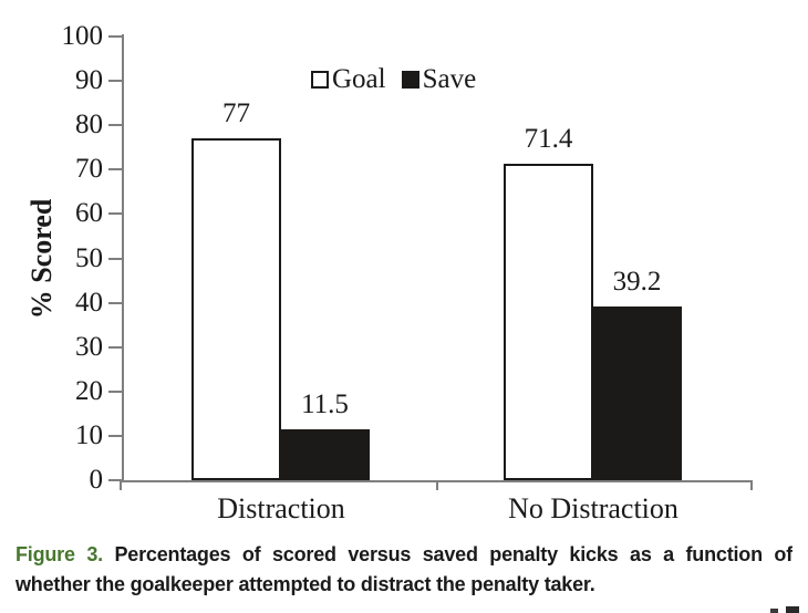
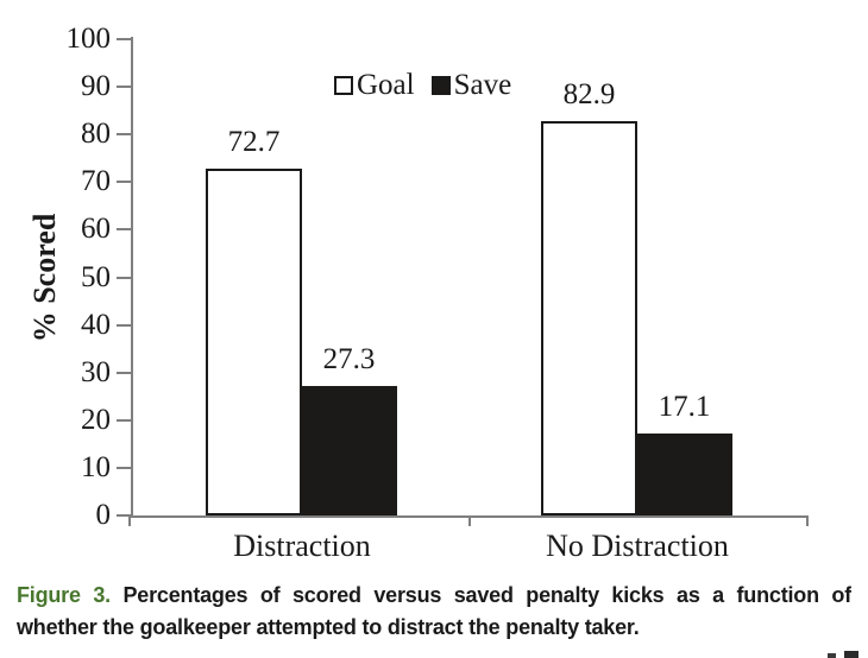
Goal/Distraction: 77 -> 72.7
Save/Distraction: 11.5 -> 27.3
Goal/No Distraction: 71.4 -> 82.9
Save/No Distraction: 39.2 -> 17.1
